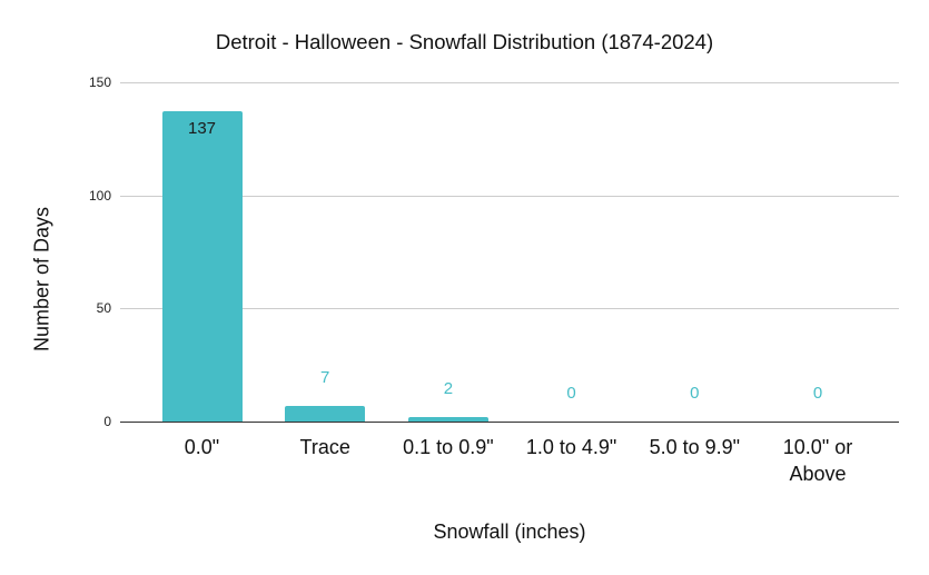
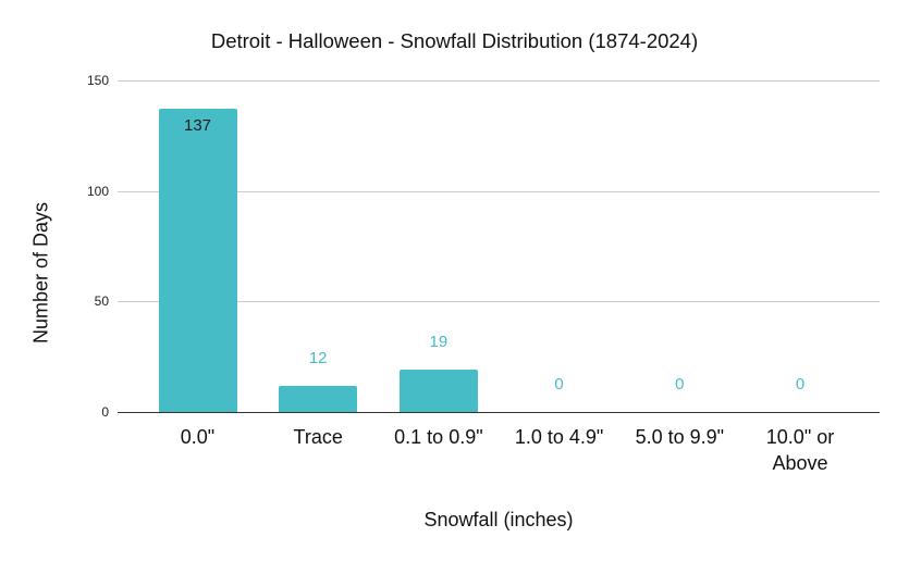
Trace: 7 -> 12
0.1 to 0.9": 2 -> 19
